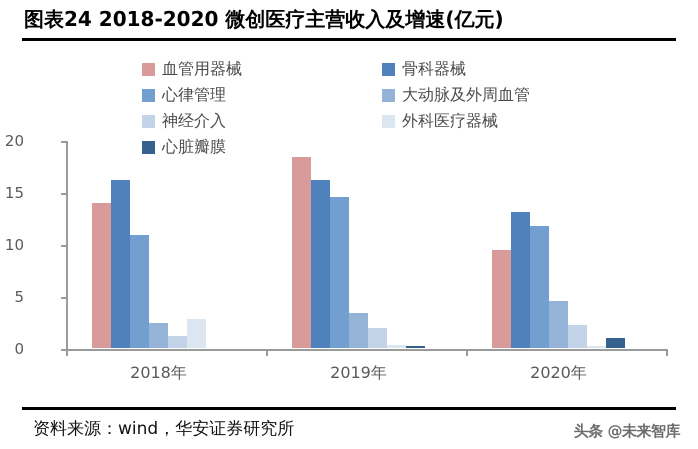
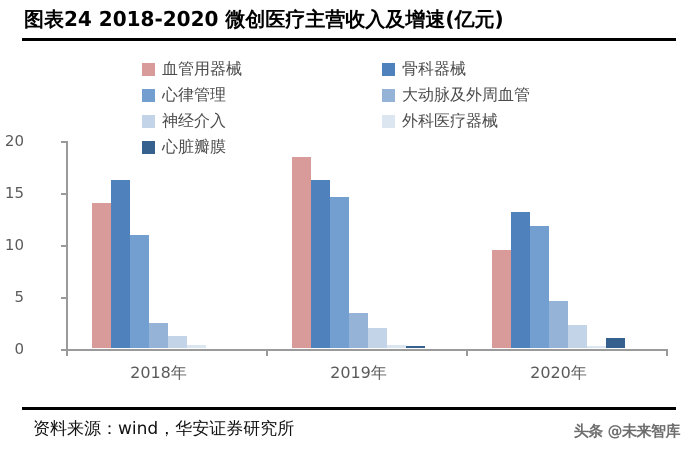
外科医疗器械/2018年: 2.8 -> 0.3
